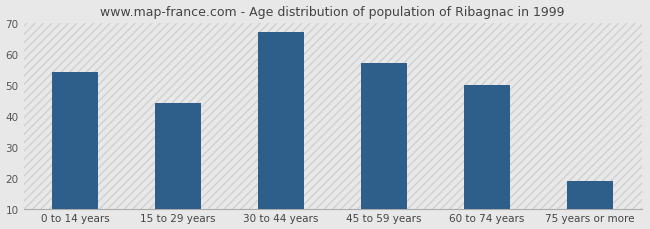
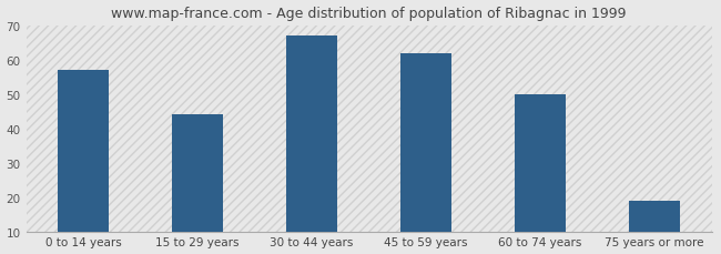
0 to 14 years: 54 -> 57
45 to 59 years: 57 -> 62
